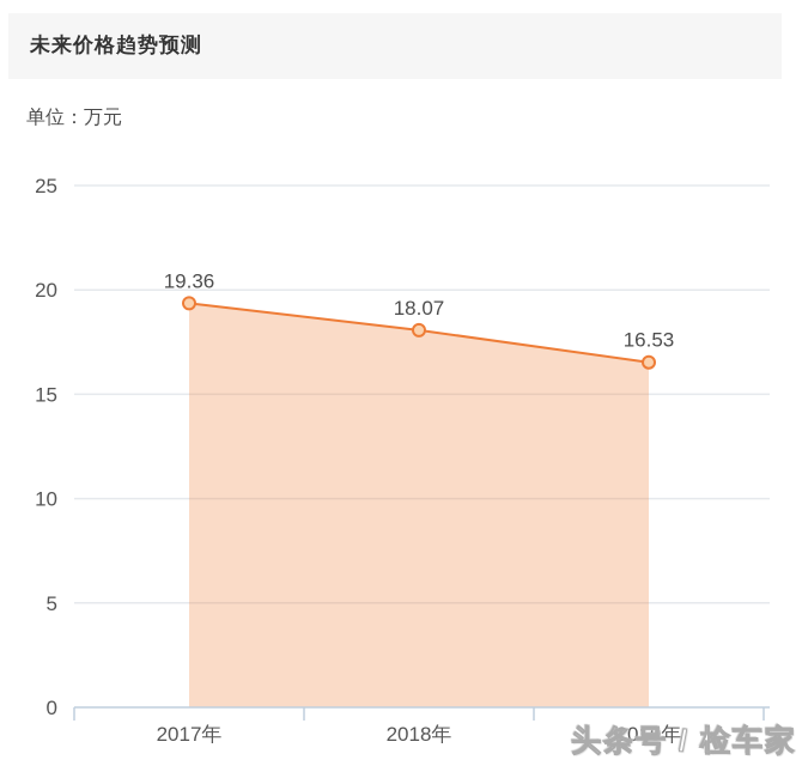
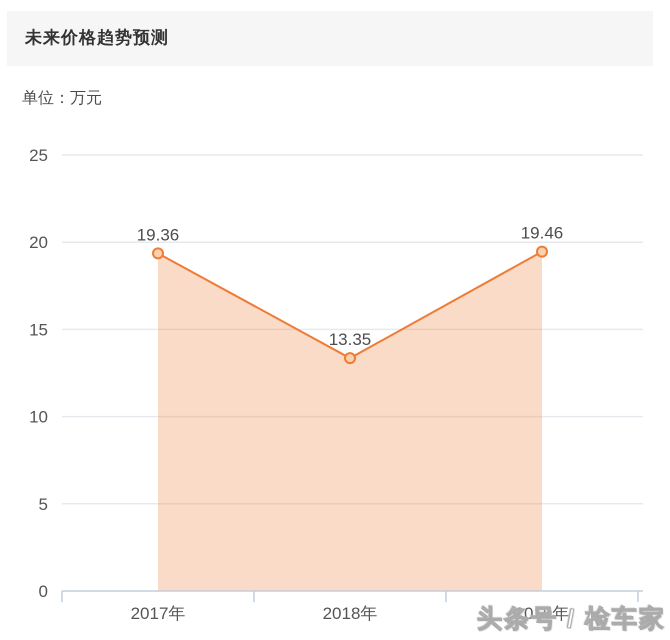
2018年: 18.07 -> 13.35
2019年: 16.53 -> 19.46
